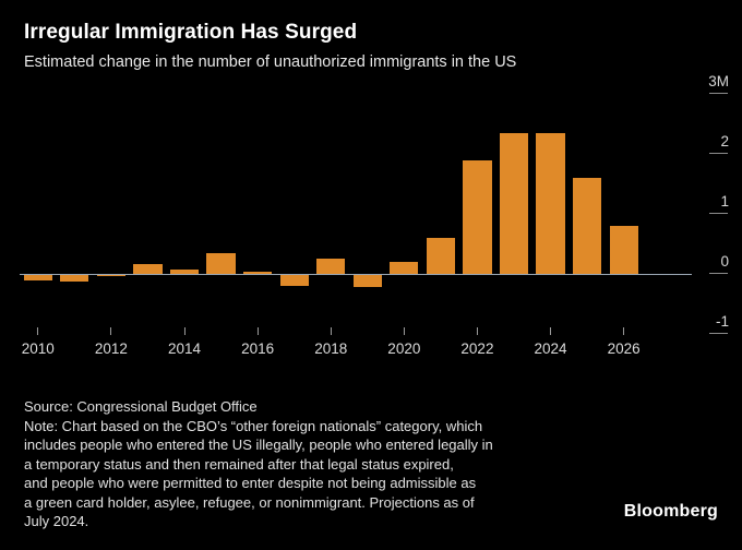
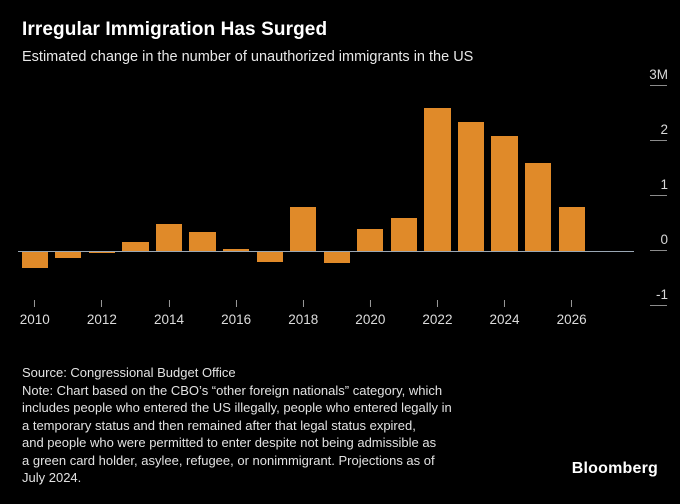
2010: -0.1M -> -0.3M
2014: 0.1M -> 0.5M
2018: 0.2M -> 0.8M
2020: 0.2M -> 0.4M
2022: 1.9M -> 2.6M
2024: 2.4M -> 2.1M
